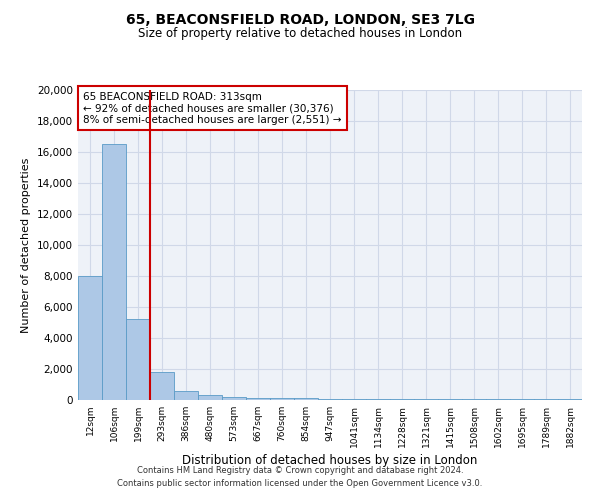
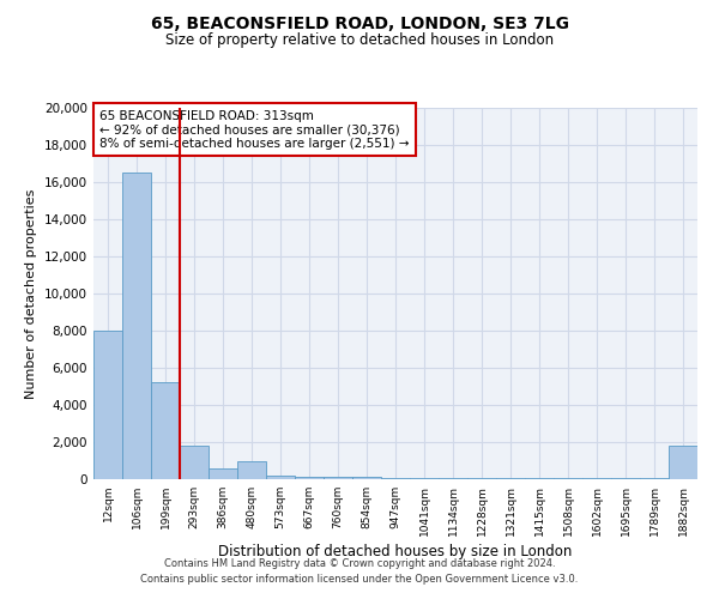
480sqm: 400 -> 1,000
1882sqm: 0 -> 1,800
